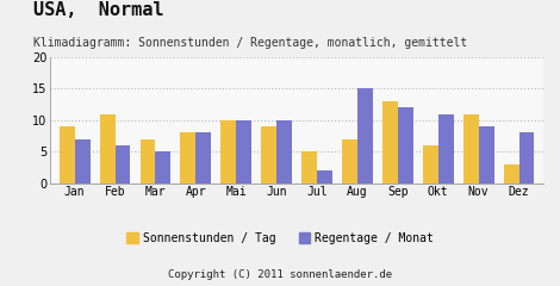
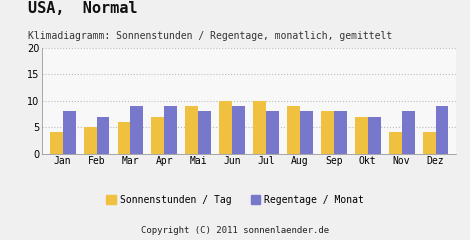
Sonnenstunden / Tag/Jan: 9 -> 4
Regentage / Monat/Jan: 7 -> 8
Sonnenstunden / Tag/Feb: 11 -> 5
Regentage / Monat/Feb: 6 -> 7
Sonnenstunden / Tag/Mar: 7 -> 6
Regentage / Monat/Mar: 5 -> 9
Sonnenstunden / Tag/Apr: 8 -> 7
Regentage / Monat/Apr: 8 -> 9
Sonnenstunden / Tag/Mai: 10 -> 9
Regentage / Monat/Mai: 10 -> 8
Sonnenstunden / Tag/Jun: 9 -> 10
Regentage / Monat/Jun: 10 -> 9
Sonnenstunden / Tag/Jul: 5 -> 10
Regentage / Monat/Jul: 2 -> 8
Sonnenstunden / Tag/Aug: 7 -> 9
Regentage / Monat/Aug: 15 -> 8
Sonnenstunden / Tag/Sep: 13 -> 8
Regentage / Monat/Sep: 12 -> 8
Sonnenstunden / Tag/Okt: 6 -> 7
Regentage / Monat/Okt: 11 -> 7
Sonnenstunden / Tag/Nov: 11 -> 4
Regentage / Monat/Nov: 9 -> 8
Sonnenstunden / Tag/Dez: 3 -> 4
Regentage / Monat/Dez: 8 -> 9
